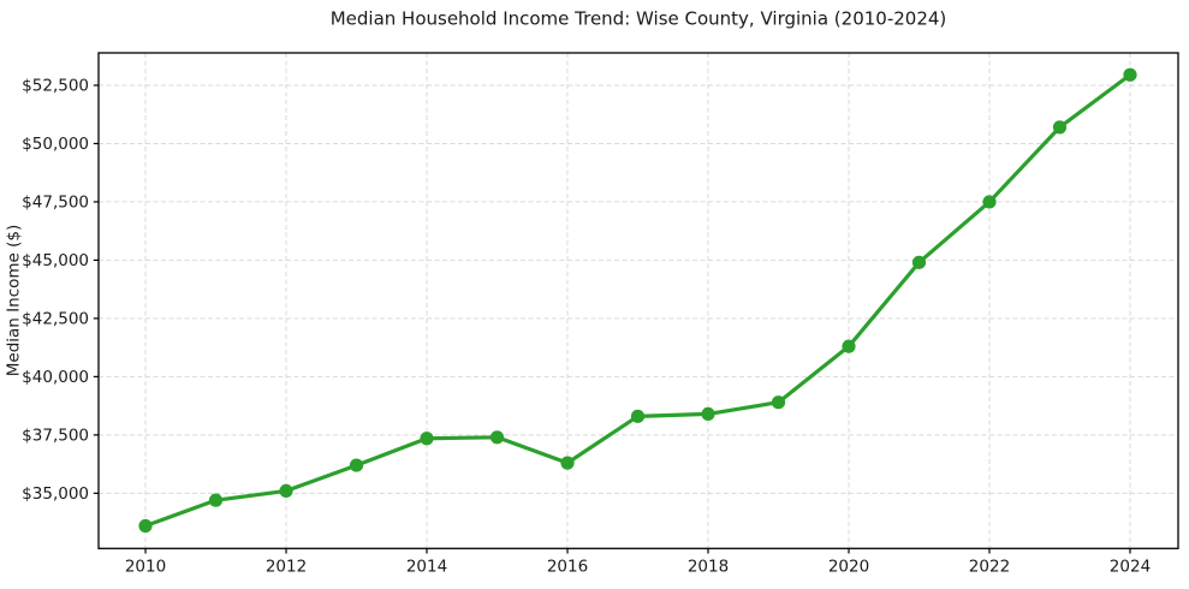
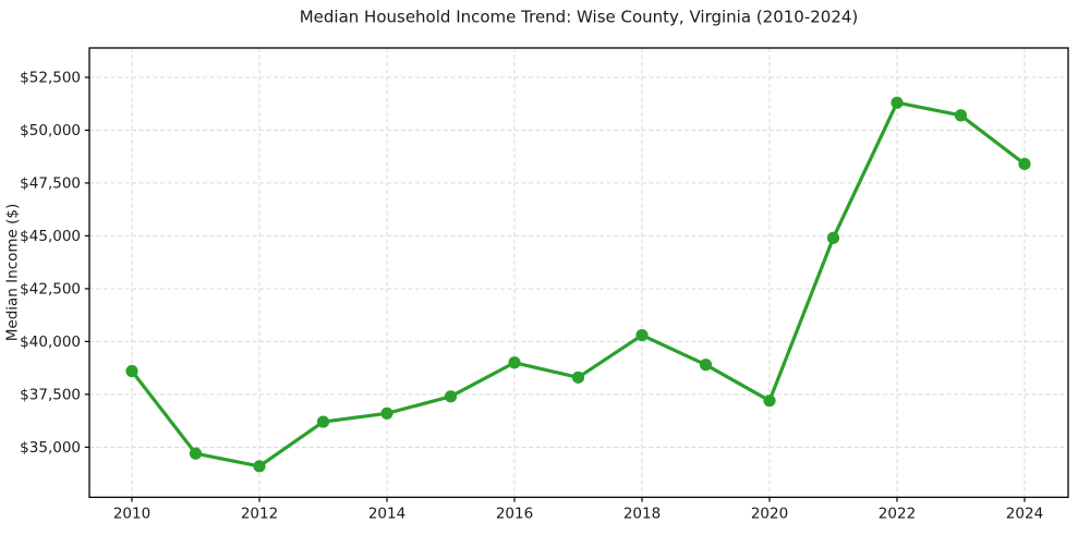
2010: $33600 -> $38600
2012: $35100 -> $34100
2014: $37400 -> $36600
2016: $36300 -> $39000
2018: $38400 -> $40300
2020: $41300 -> $37200
2022: $47500 -> $51300
2024: $53000 -> $48400
